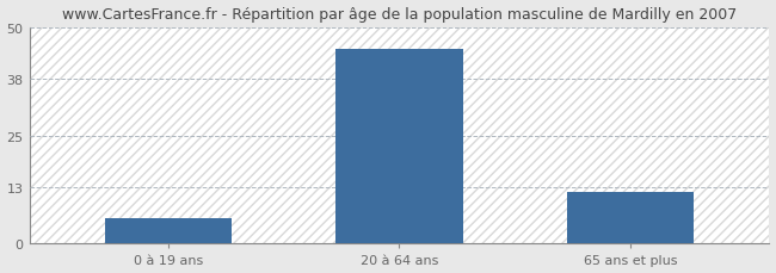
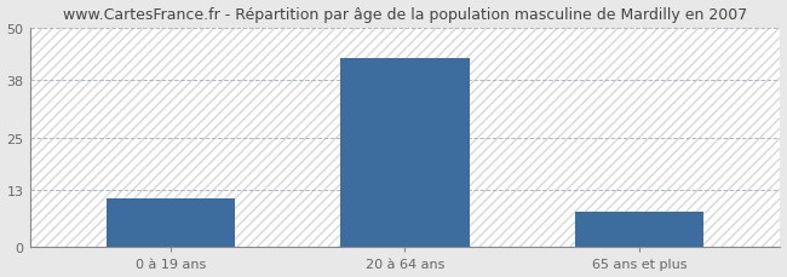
0 à 19 ans: 6 -> 11
20 à 64 ans: 45 -> 43
65 ans et plus: 12 -> 8
